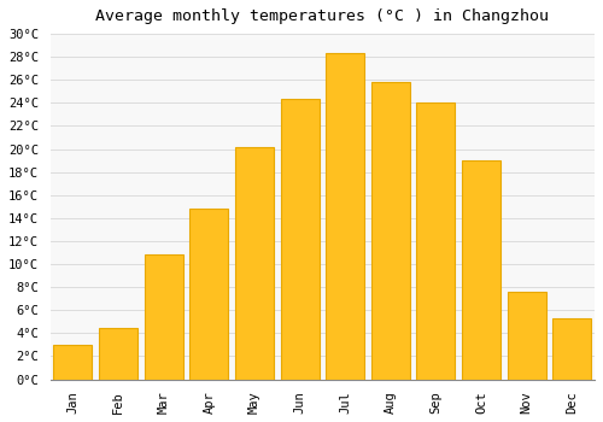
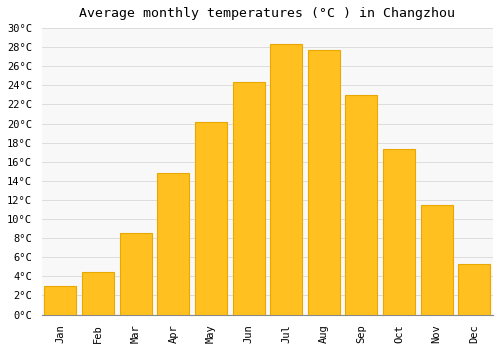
Mar: 10.8°C -> 8.5°C
Aug: 25.8°C -> 27.7°C
Sep: 24.0°C -> 23.0°C
Oct: 19.0°C -> 17.3°C
Nov: 7.6°C -> 11.5°C
